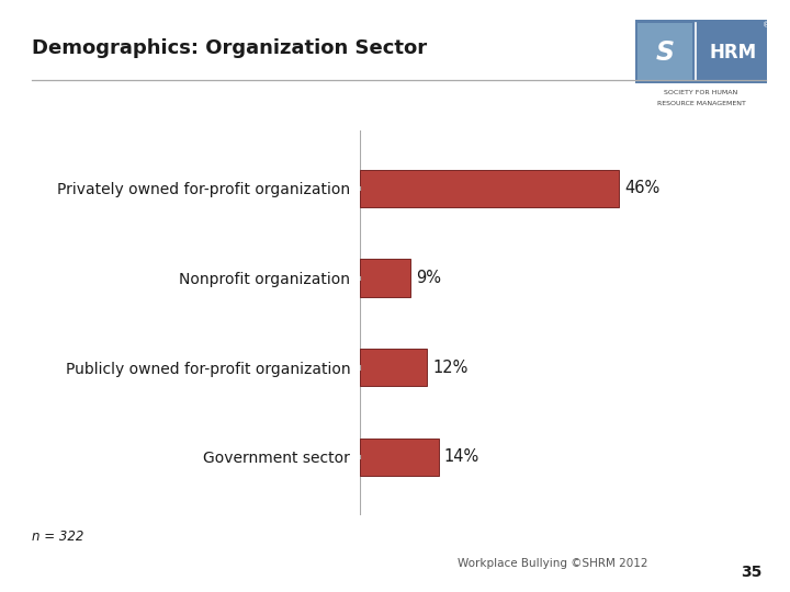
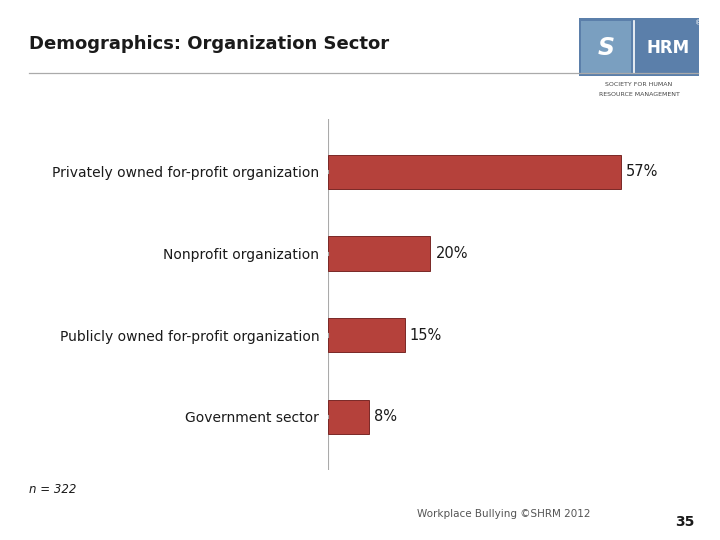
Privately owned for-profit organization: 46% -> 57%
Nonprofit organization: 9% -> 20%
Publicly owned for-profit organization: 12% -> 15%
Government sector: 14% -> 8%
